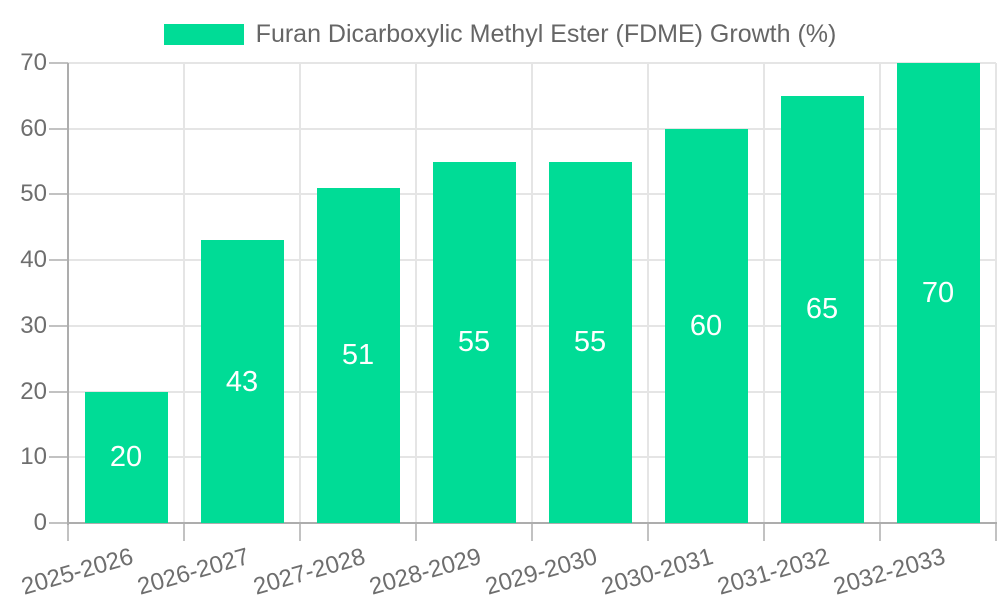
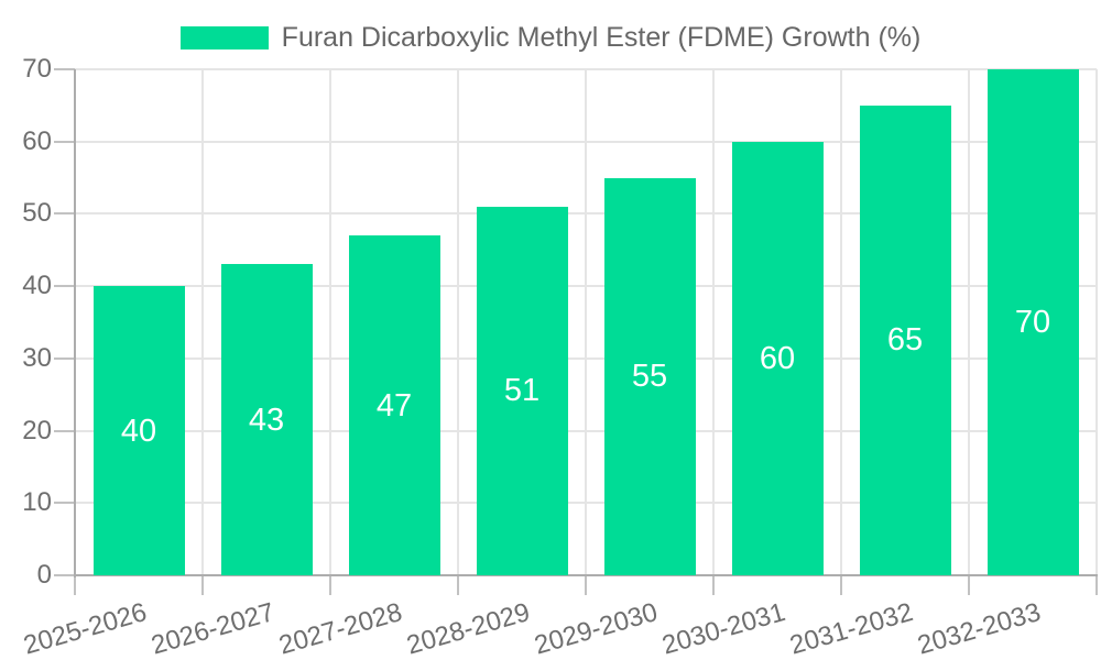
2025-2026: 20 -> 40
2027-2028: 51 -> 47
2028-2029: 55 -> 51
